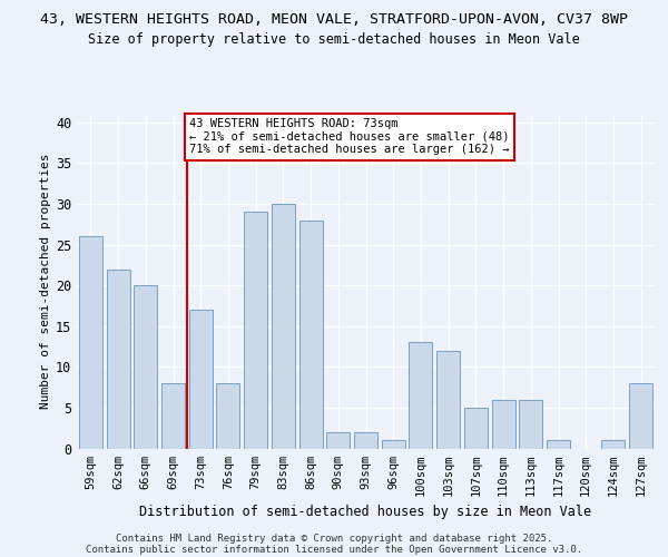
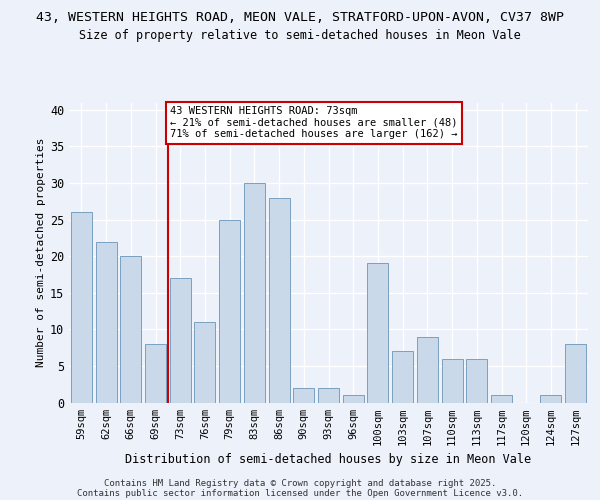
76sqm: 8 -> 11
79sqm: 29 -> 25
100sqm: 13 -> 19
103sqm: 12 -> 7
107sqm: 5 -> 9
